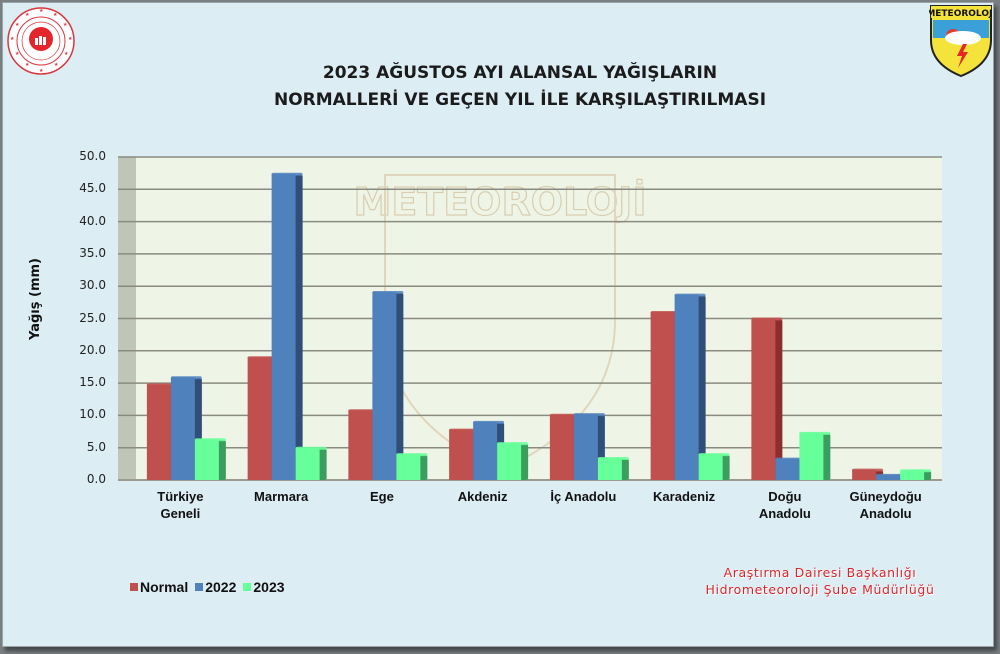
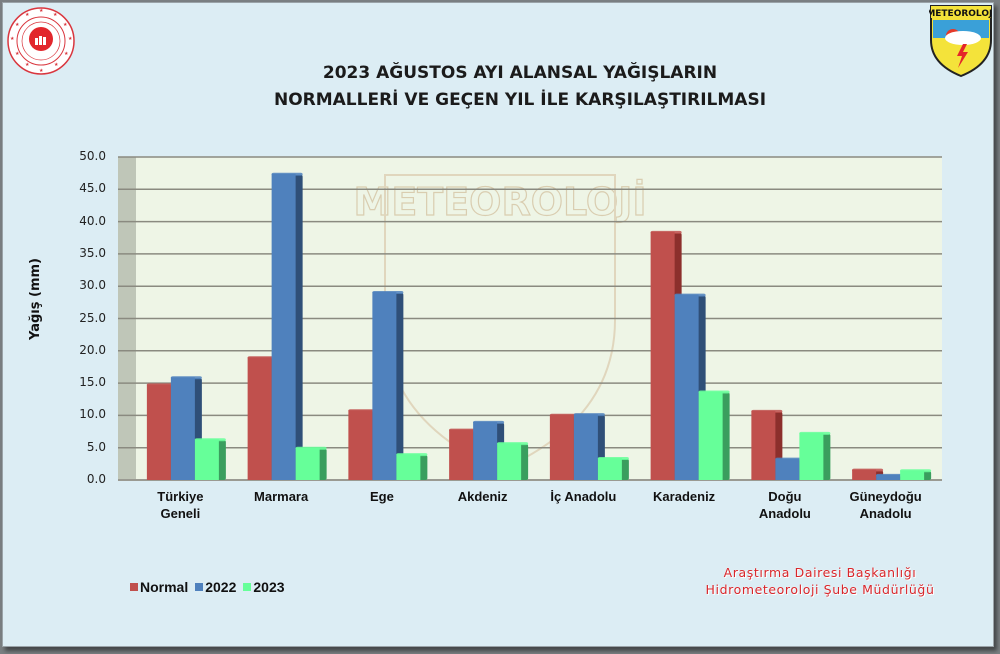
Normal/Karadeniz: 26 -> 38
2023/Karadeniz: 4 -> 14
Normal/Doğu Anadolu: 25 -> 11
